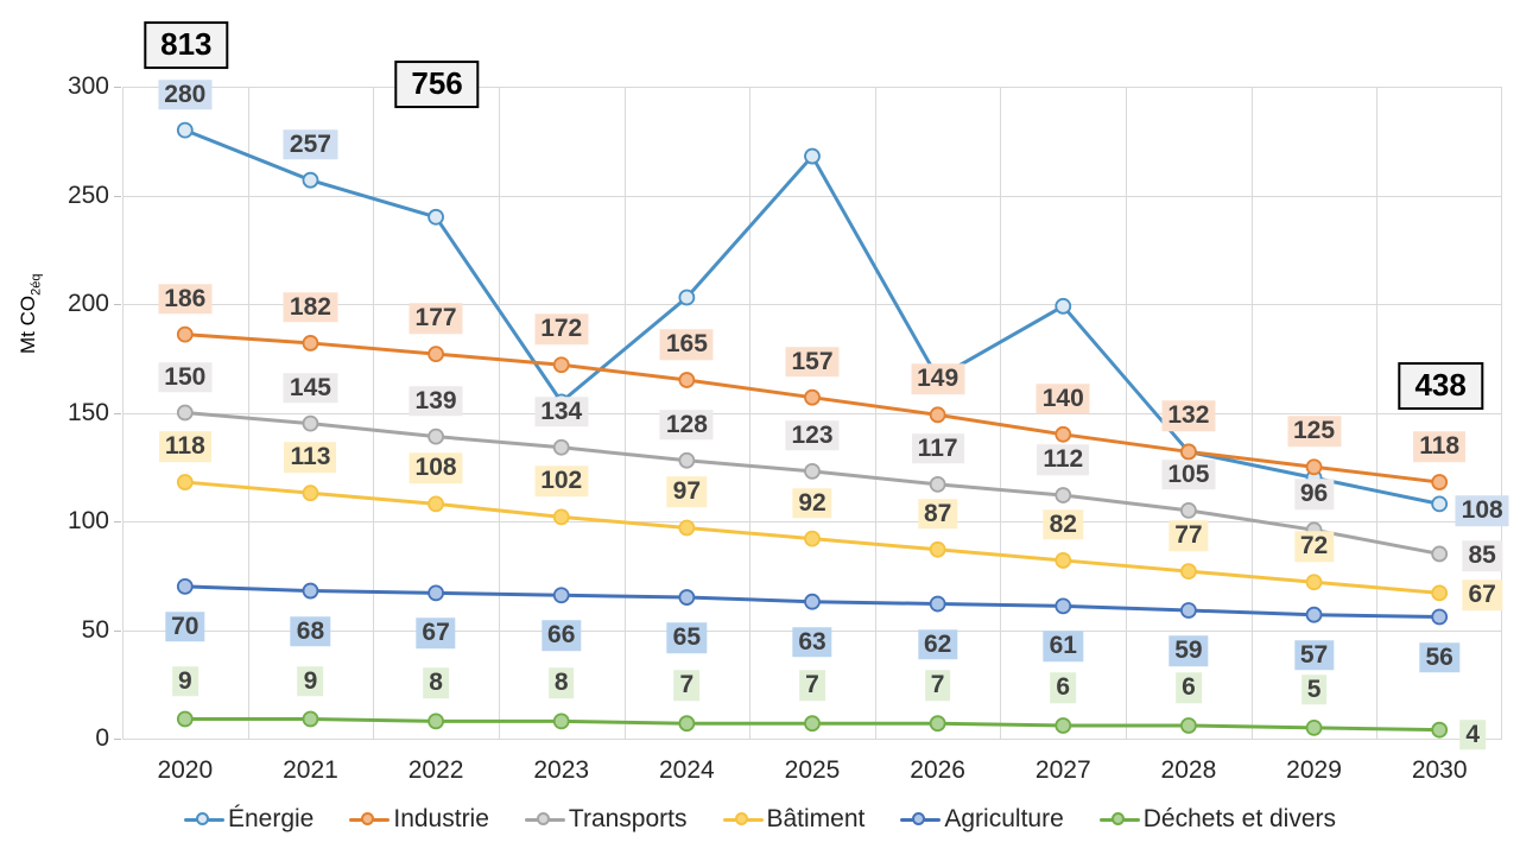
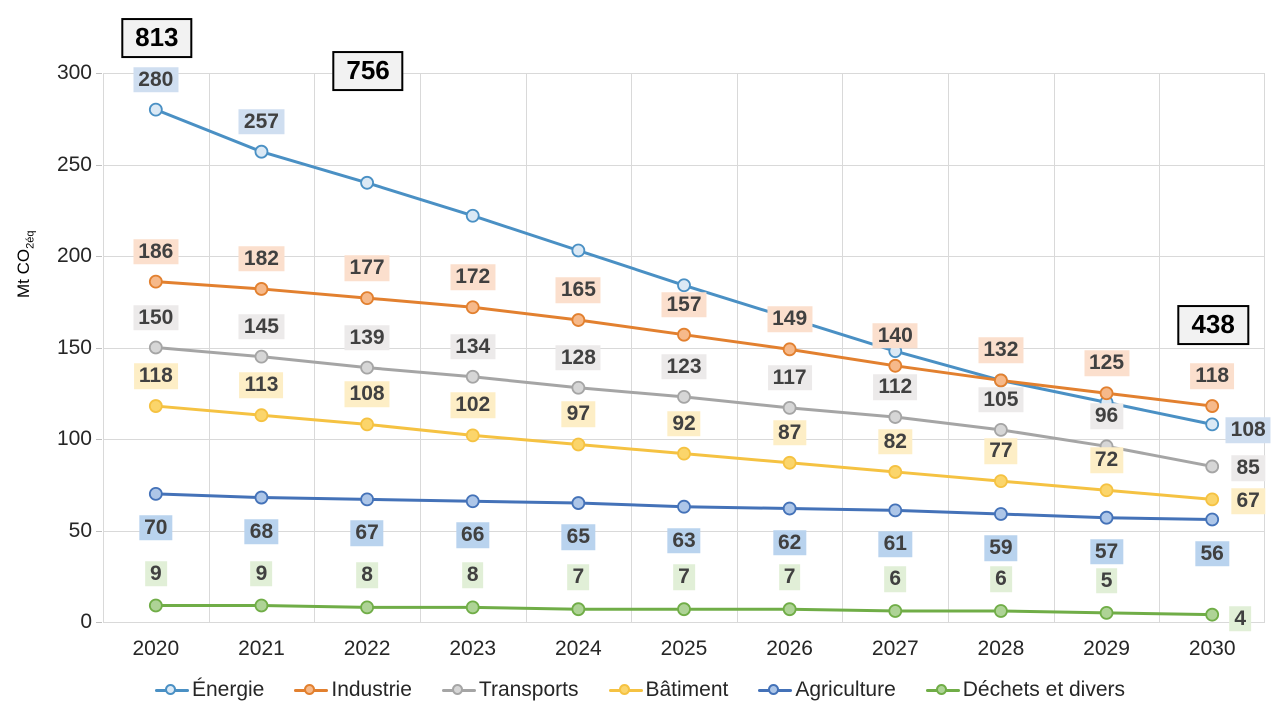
Énergie/2023: 155 -> 222
Énergie/2025: 268 -> 184
Énergie/2027: 199 -> 148
